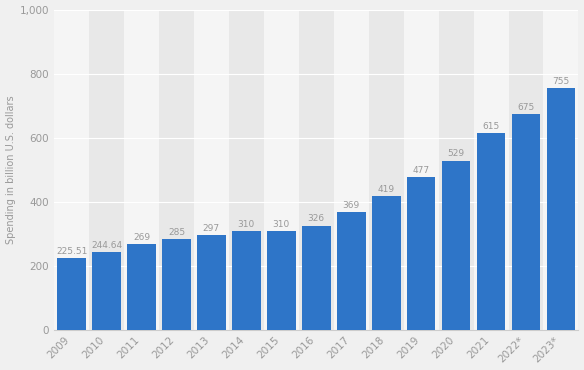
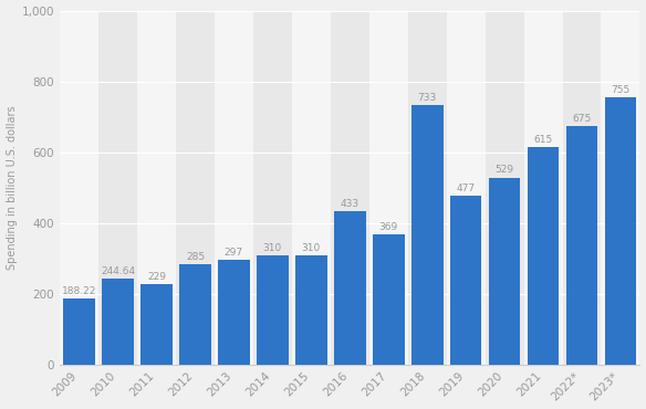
2009: 225.51 -> 188.22
2011: 269 -> 229
2016: 326 -> 433
2018: 419 -> 733
